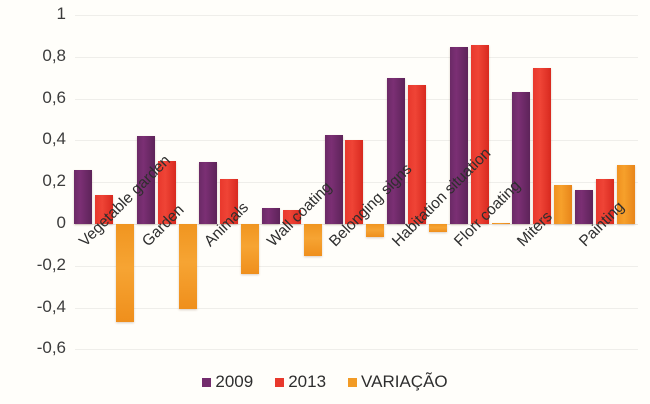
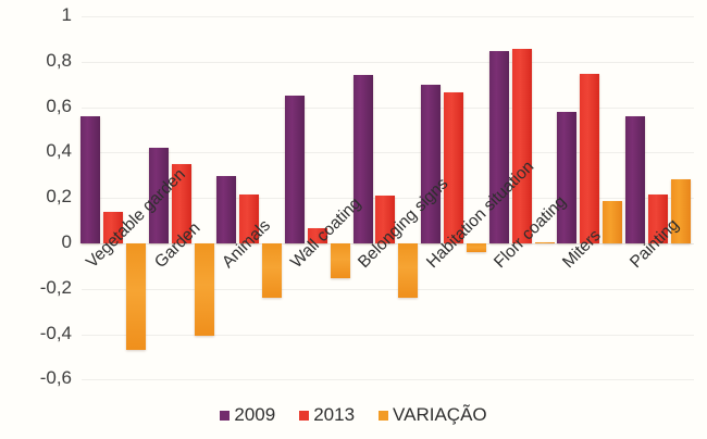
2009/Vegetable garden: 0,26 -> 0,56
2013/Garden: 0,30 -> 0,35
2009/Wall coating: 0,07 -> 0,65
2009/Belonging signs: 0,42 -> 0,74
2013/Belonging signs: 0,40 -> 0,21
VARIAÇÃO/Belonging signs: -0,06 -> -0,24
2009/Miters: 0,63 -> 0,58
2009/Painting: 0,17 -> 0,56
